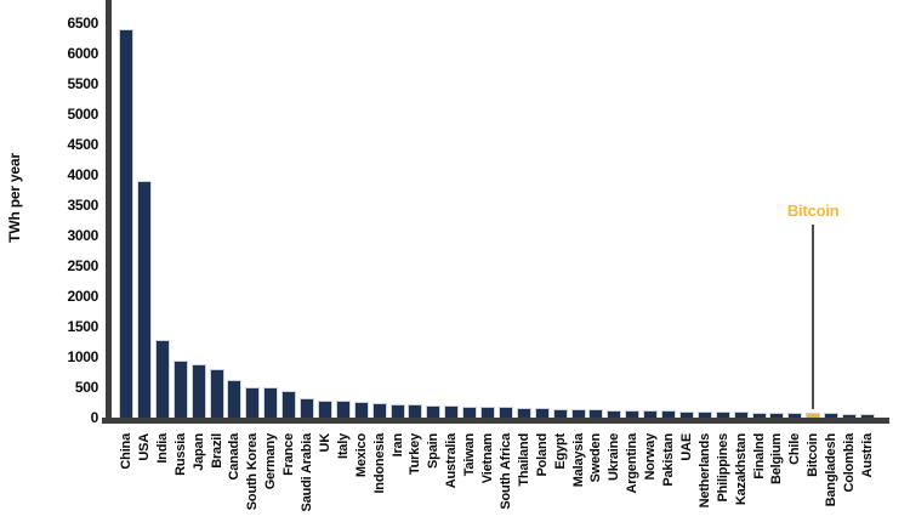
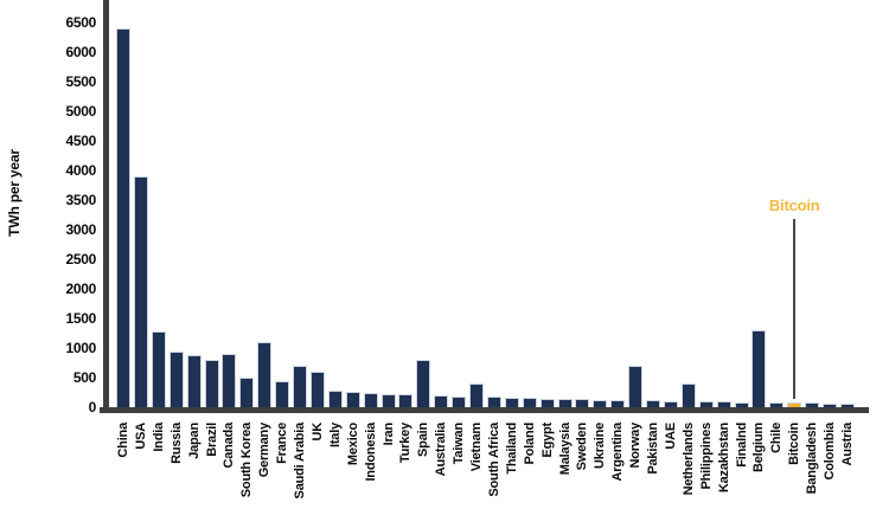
Canada: 600 -> 900
Germany: 500 -> 1100
Saudi Arabia: 300 -> 700
UK: 300 -> 600
Spain: 200 -> 800
Vietnam: 200 -> 400
Norway: 100 -> 700
Netherlands: 100 -> 400
Belgium: 100 -> 1300
